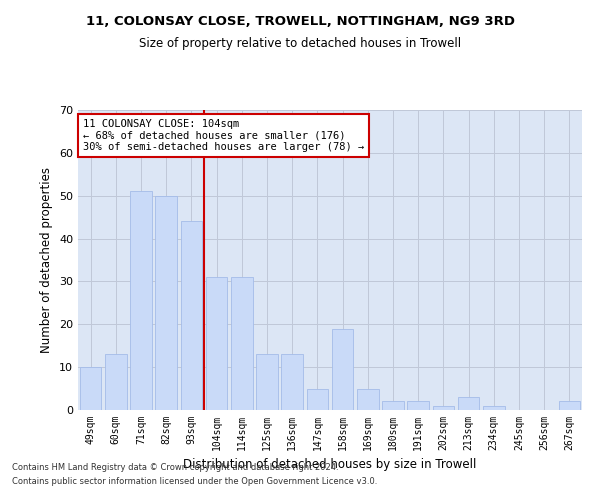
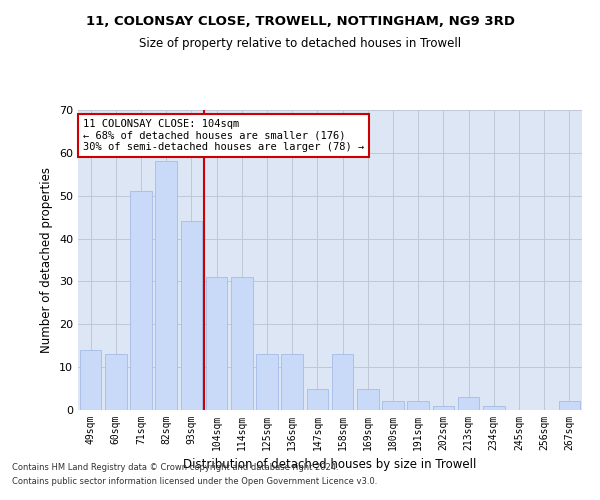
49sqm: 10 -> 14
82sqm: 50 -> 58
158sqm: 19 -> 13
